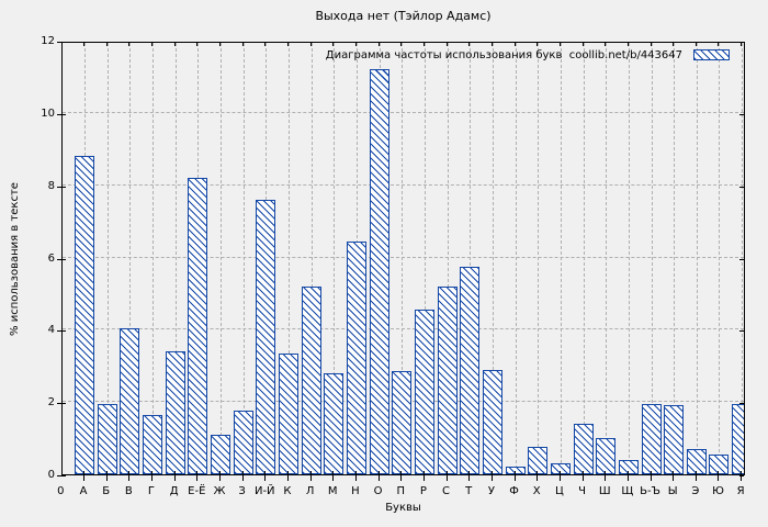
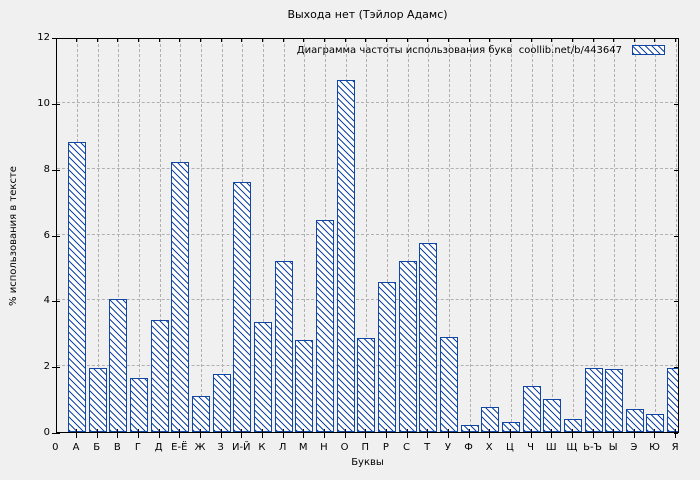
О: 11.2 -> 10.7
